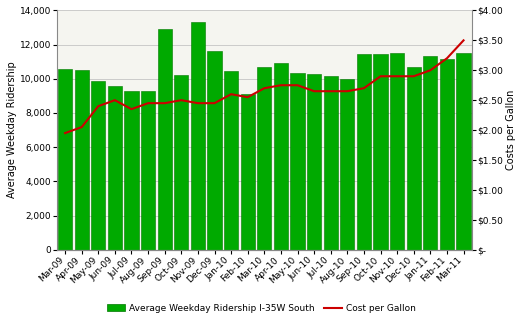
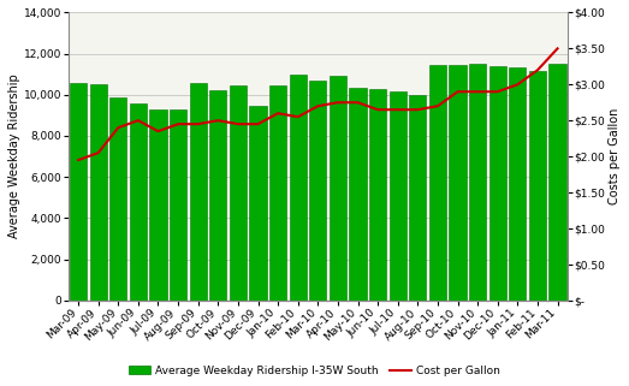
Average Weekday Ridership I-35W South/Sep-09: 12,900 -> 10,600
Average Weekday Ridership I-35W South/Nov-09: 13,300 -> 10,400
Average Weekday Ridership I-35W South/Dec-09: 11,600 -> 9,400
Average Weekday Ridership I-35W South/Feb-10: 9,100 -> 11,000
Average Weekday Ridership I-35W South/Dec-10: 10,700 -> 11,400
